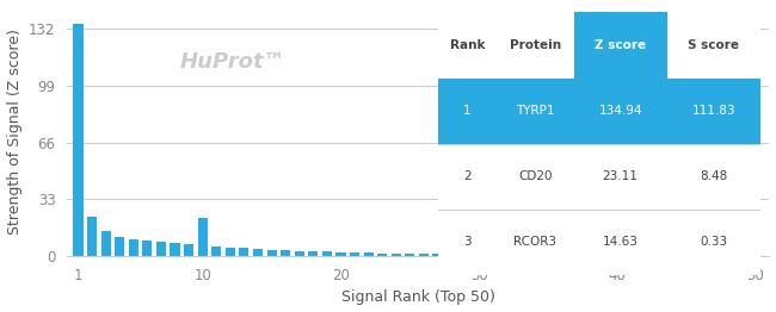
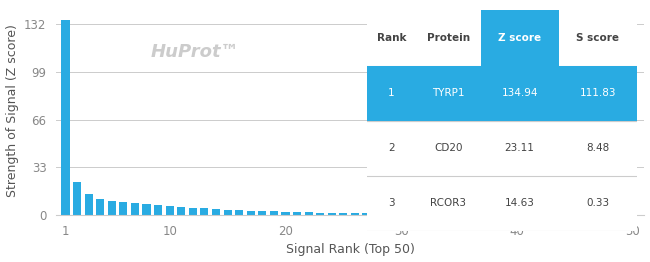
10: 22 -> 6
